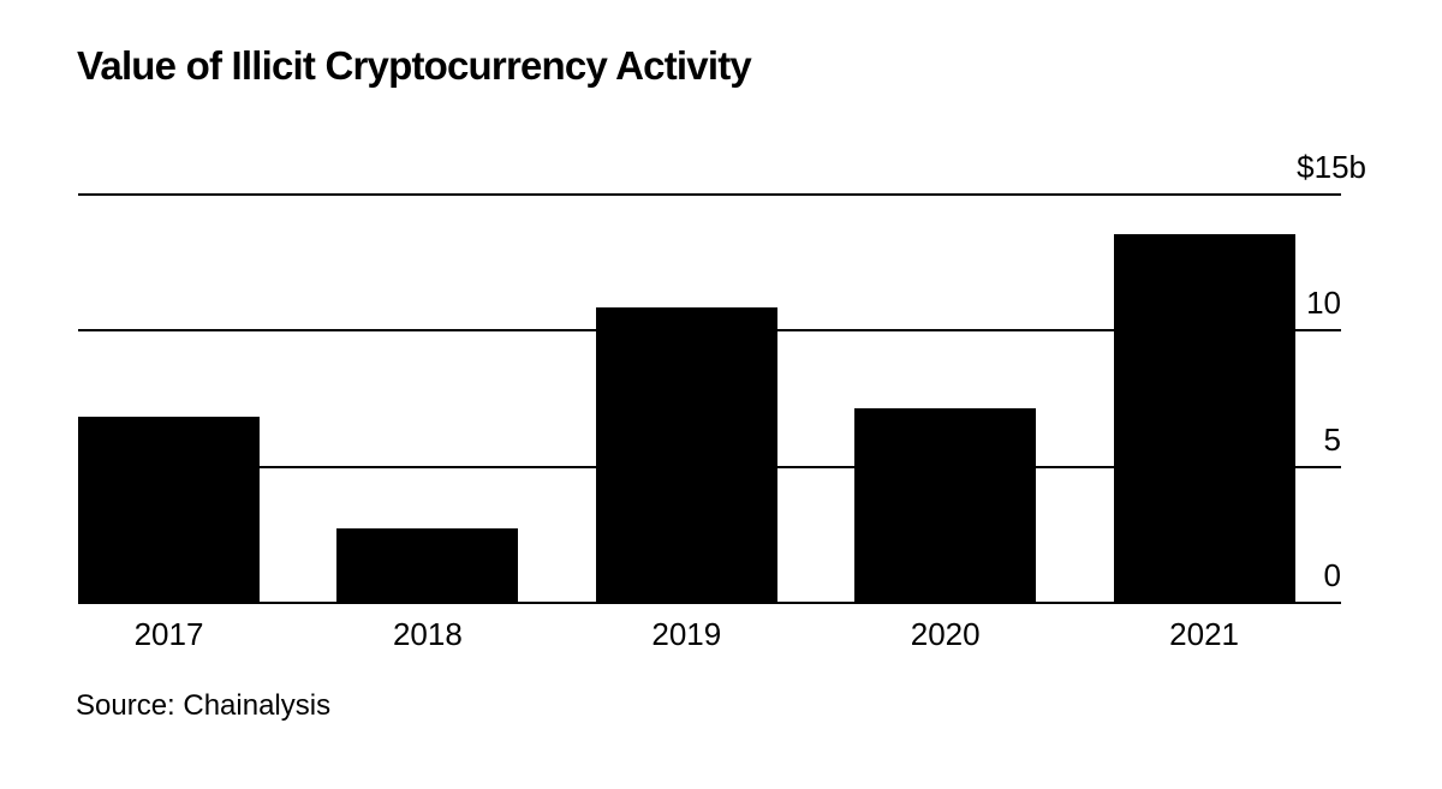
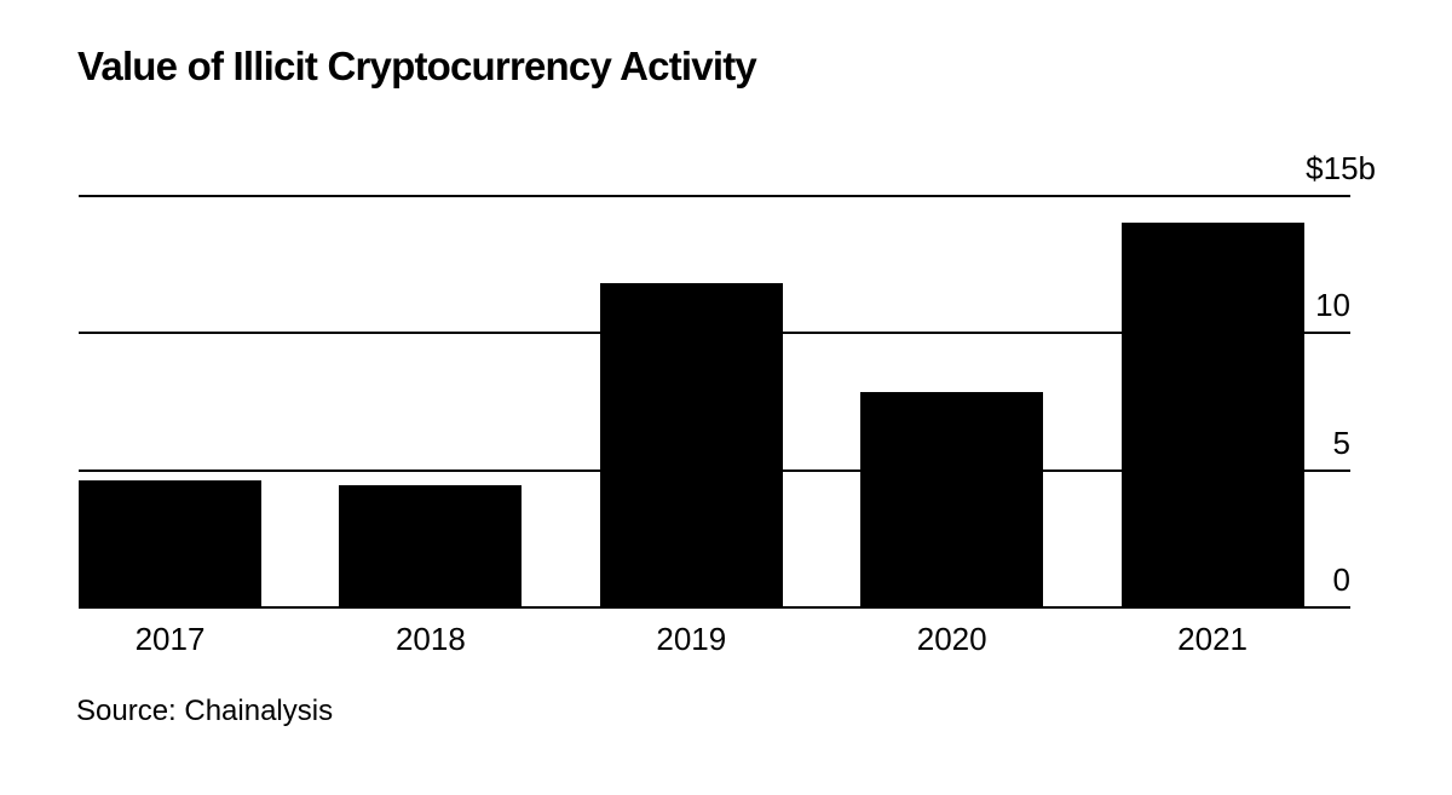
2017: 6.8 -> 4.6
2018: 2.7 -> 4.4
2019: 10.8 -> 11.8
2020: 7.1 -> 7.8
2021: 13.5 -> 14.0
